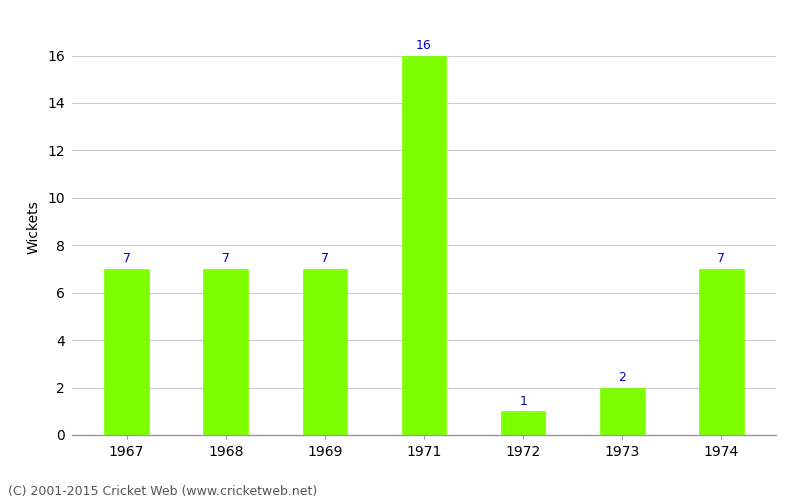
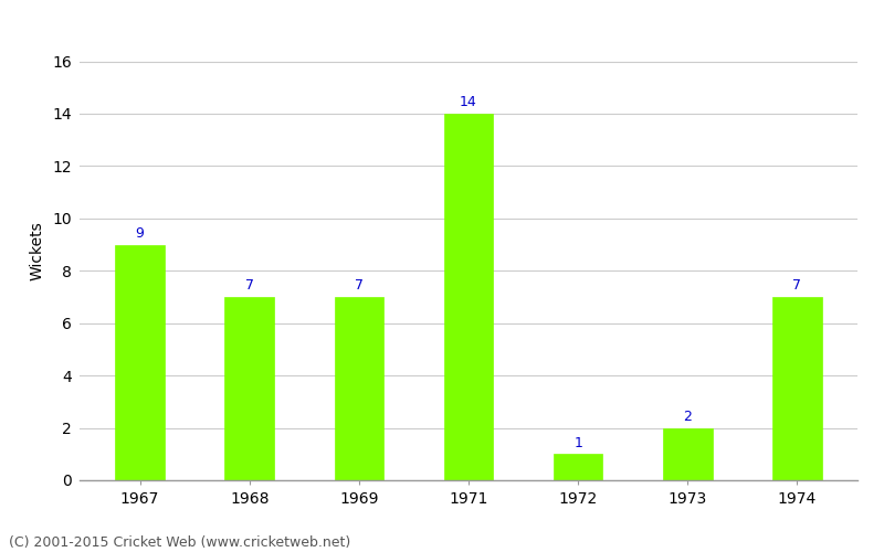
1967: 7 -> 9
1971: 16 -> 14
